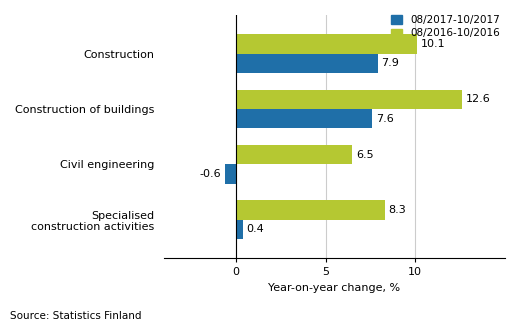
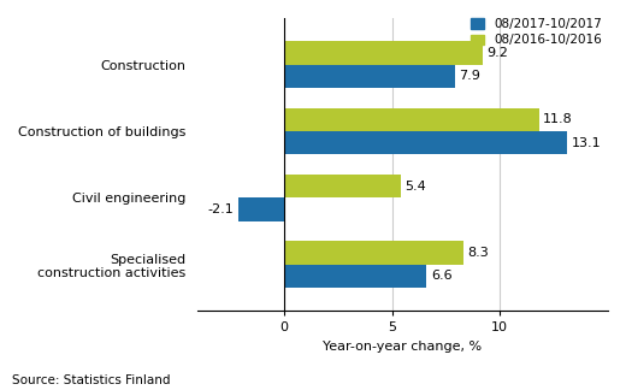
08/2016-10/2016/Construction: 10.1 -> 9.2
08/2016-10/2016/Construction of buildings: 12.6 -> 11.8
08/2017-10/2017/Construction of buildings: 7.6 -> 13.1
08/2016-10/2016/Civil engineering: 6.5 -> 5.4
08/2017-10/2017/Civil engineering: -0.6 -> -2.1
08/2017-10/2017/Specialised construction activities: 0.4 -> 6.6
